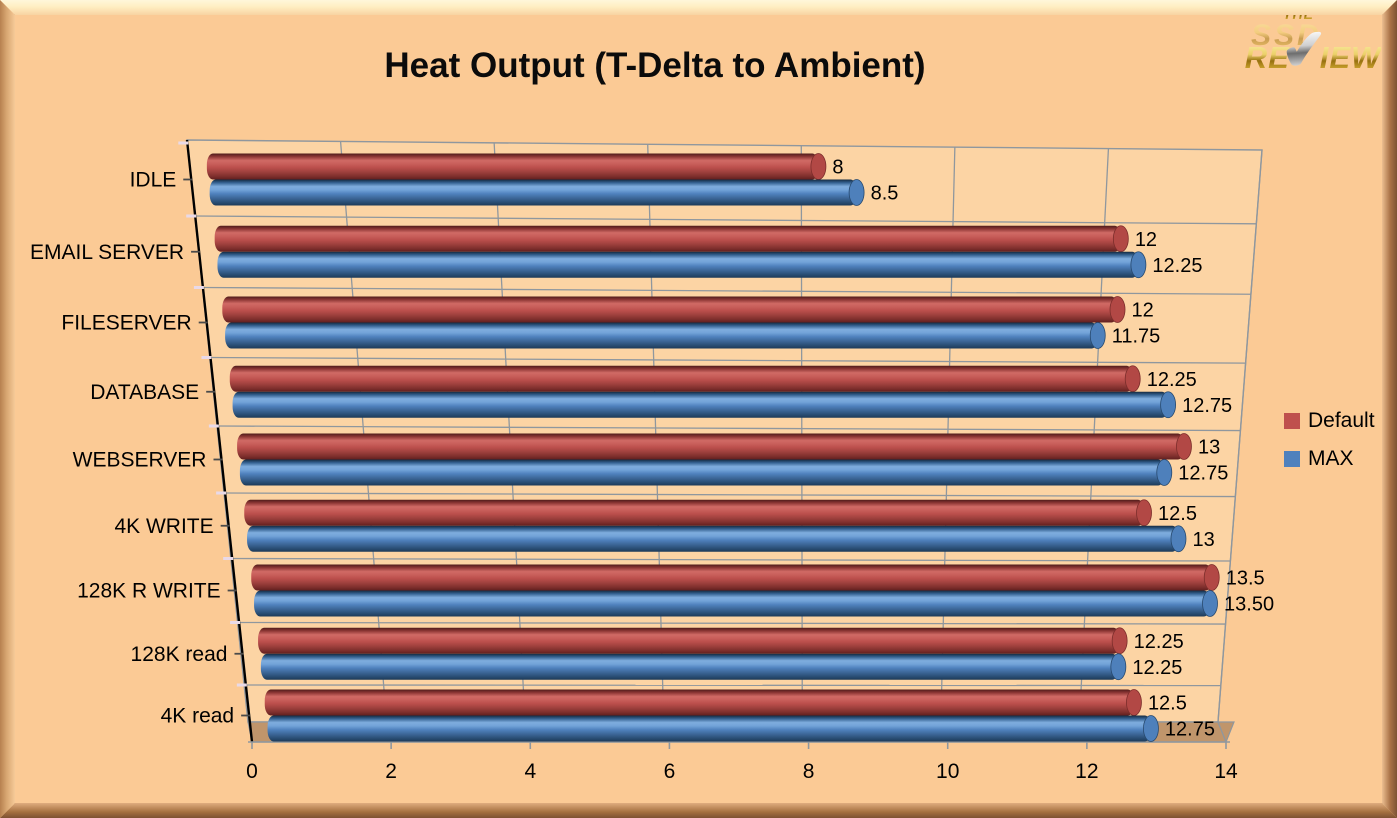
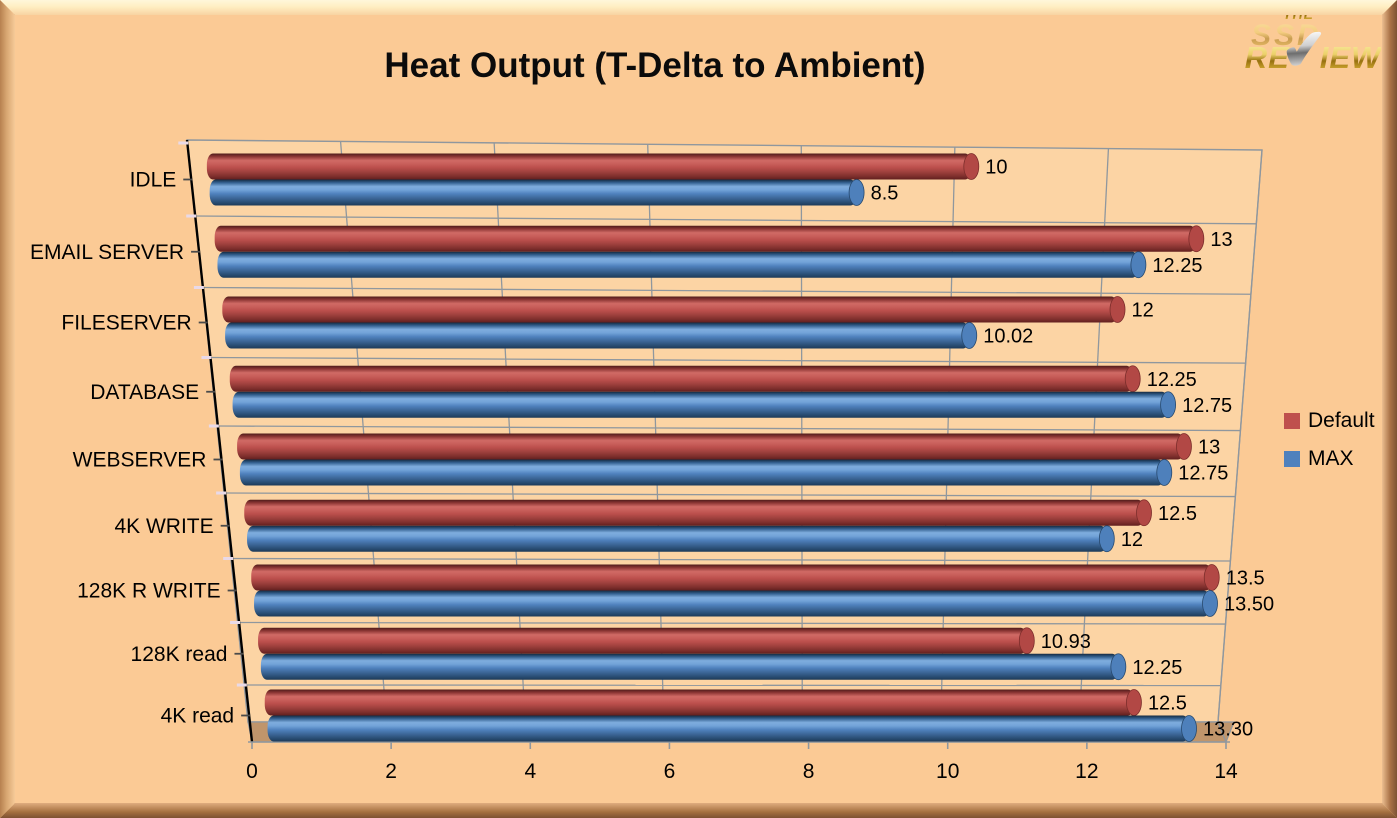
Default/IDLE: 8 -> 10
Default/EMAIL SERVER: 12 -> 13
MAX/FILESERVER: 11.75 -> 10.02
MAX/4K WRITE: 13 -> 12
Default/128K read: 12.25 -> 10.93
MAX/4K read: 12.75 -> 13.30
